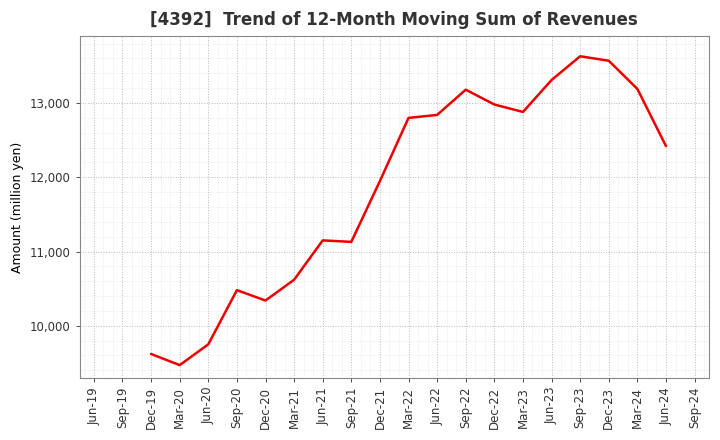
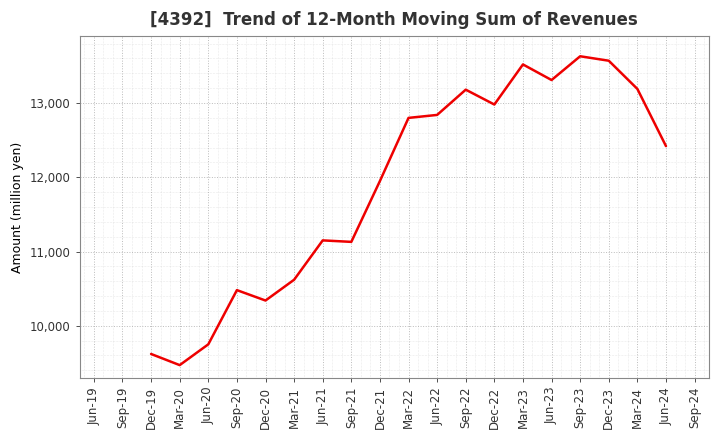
Mar-23: 12,880 -> 13,520
